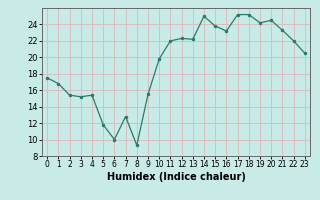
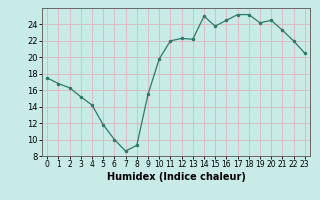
2: 15.4 -> 16.3
4: 15.4 -> 14.2
7: 12.8 -> 8.6
16: 23.2 -> 24.5
